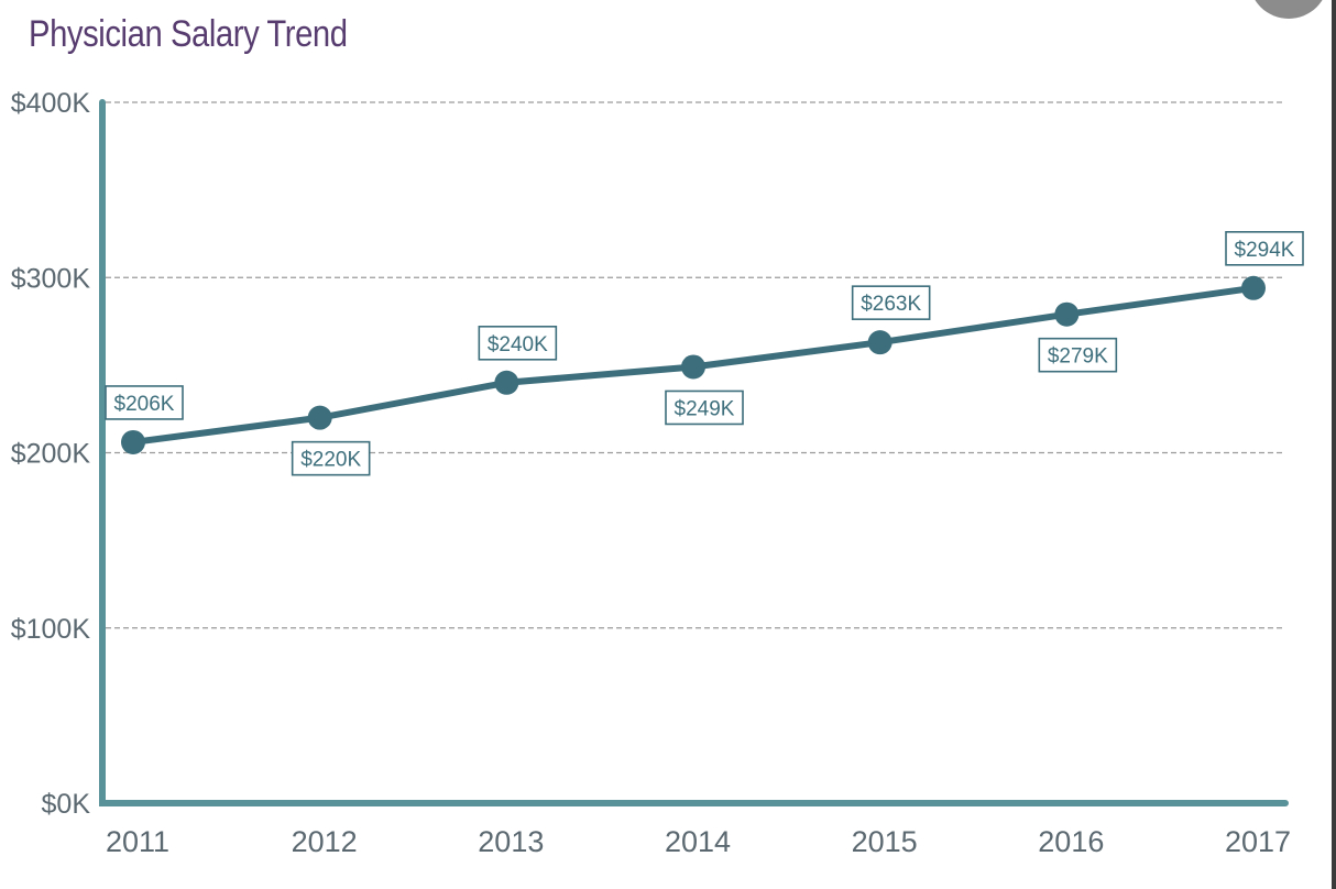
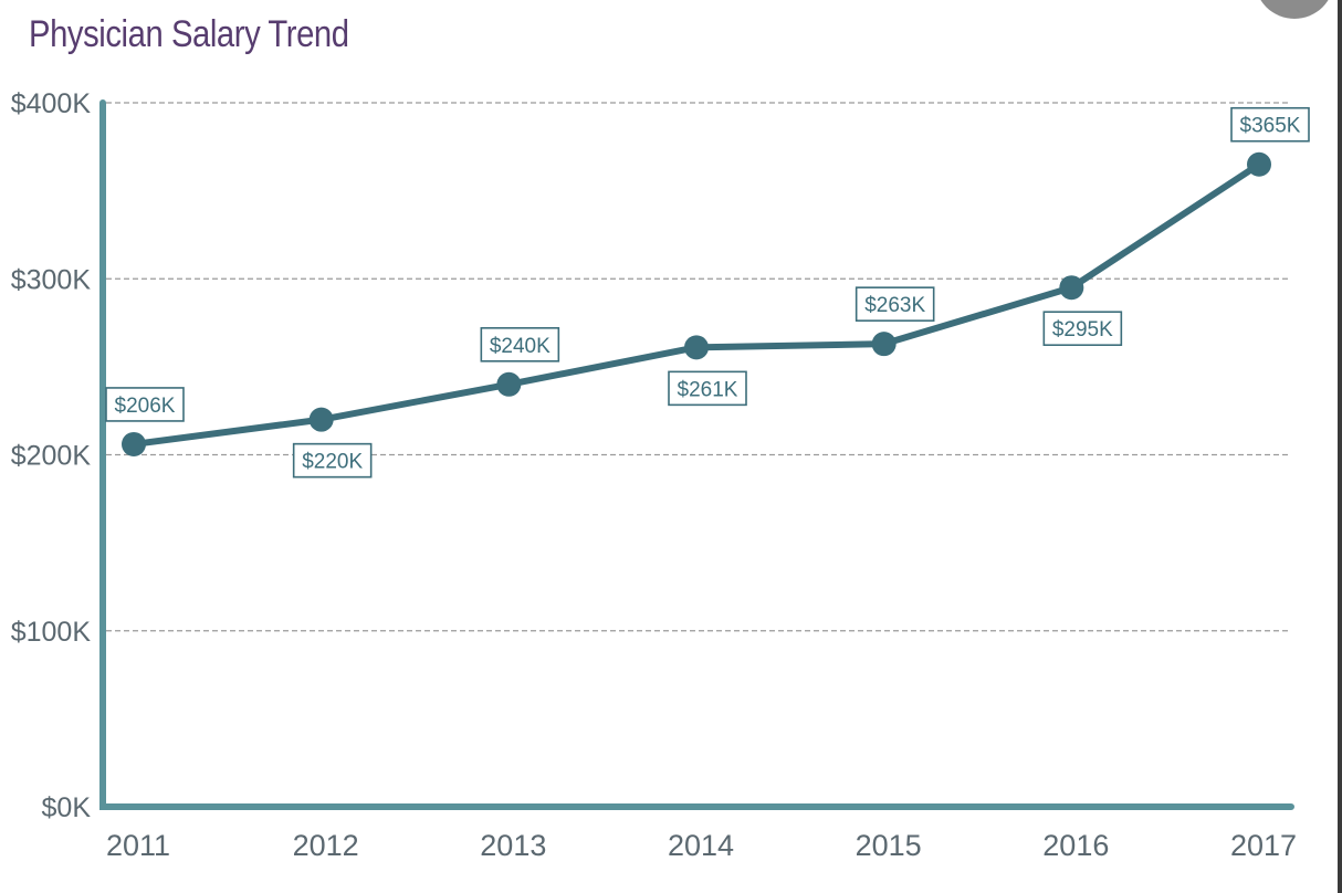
2014: $249K -> $261K
2016: $279K -> $295K
2017: $294K -> $365K
